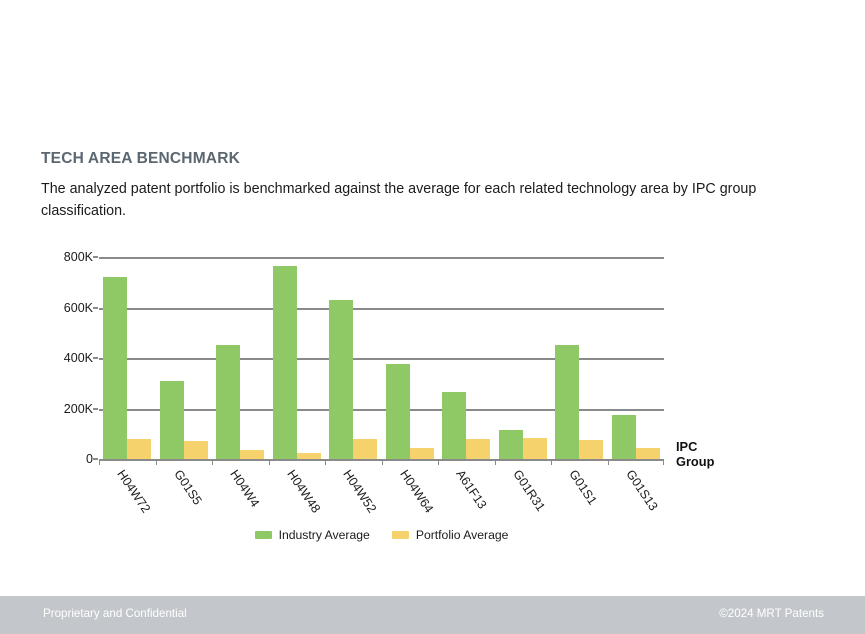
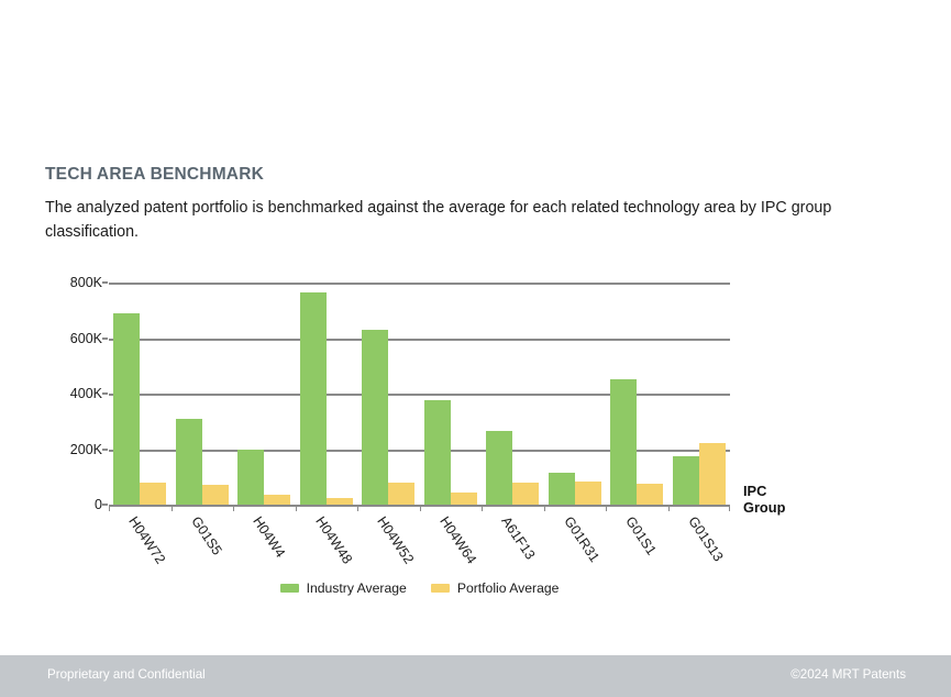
Industry Average/H04W72: 720K -> 690K
Industry Average/H04W4: 450K -> 200K
Portfolio Average/G01S13: 40K -> 220K
